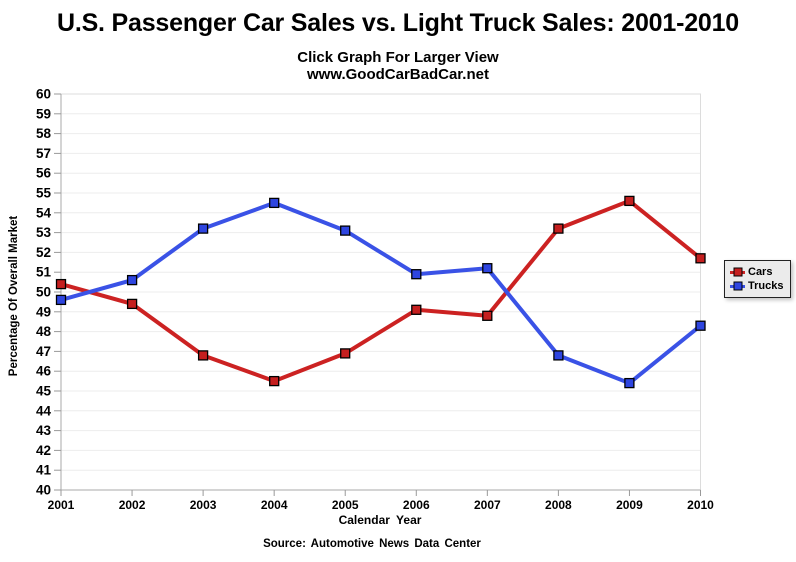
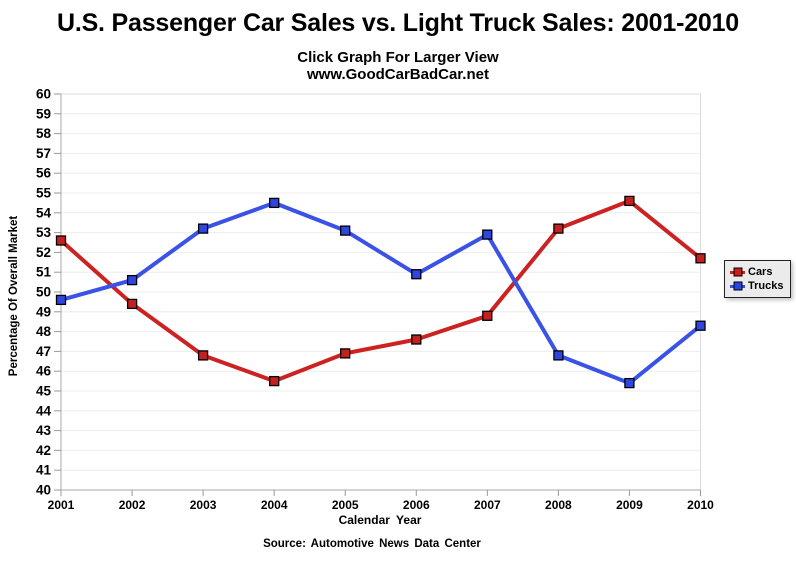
Cars/2001: 50.4 -> 52.6
Cars/2006: 49.1 -> 47.6
Trucks/2007: 51.2 -> 52.9
